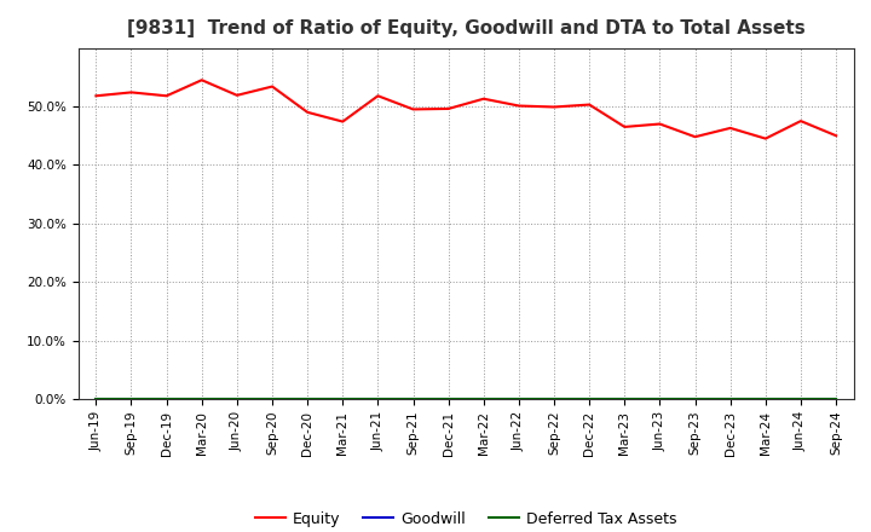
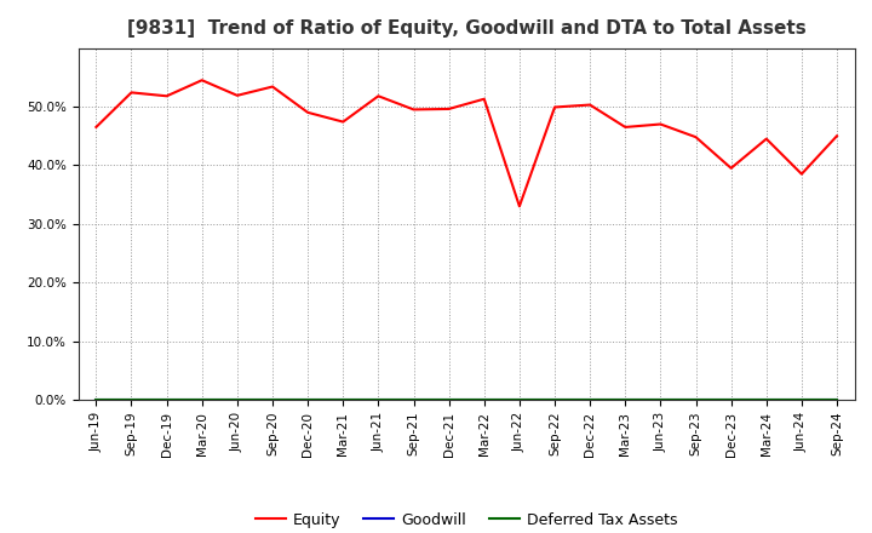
Equity/Jun-19: 51.8% -> 46.5%
Equity/Jun-22: 50.1% -> 33.0%
Equity/Dec-23: 46.3% -> 39.5%
Equity/Jun-24: 47.5% -> 38.5%
